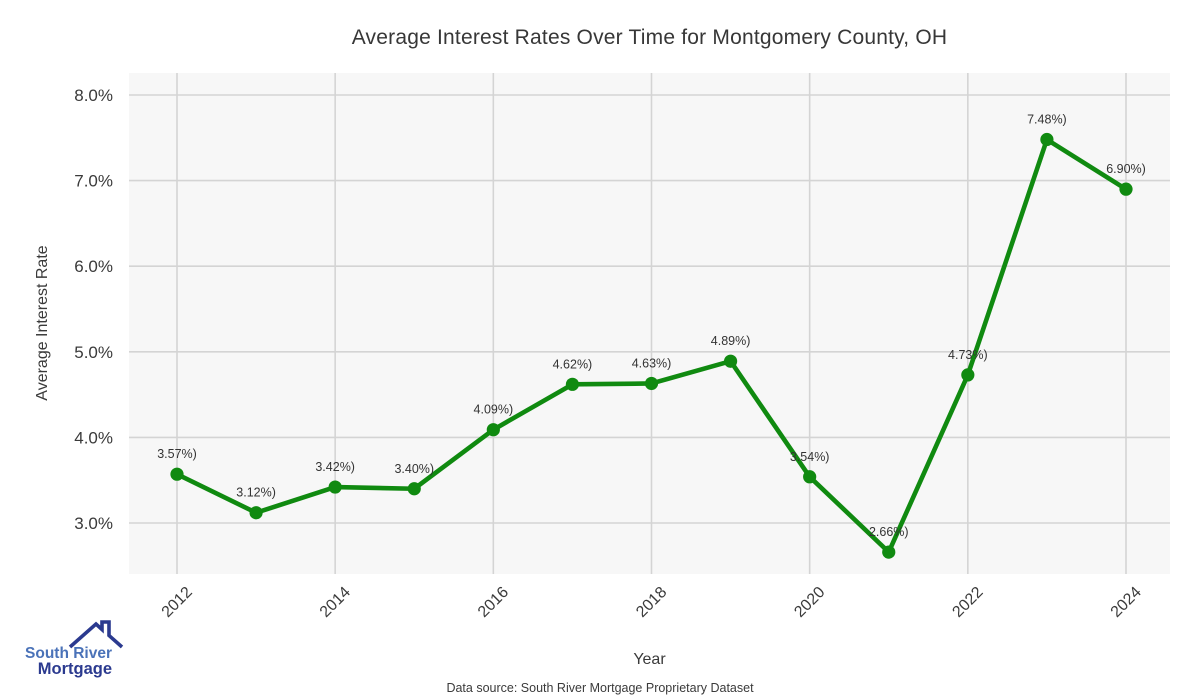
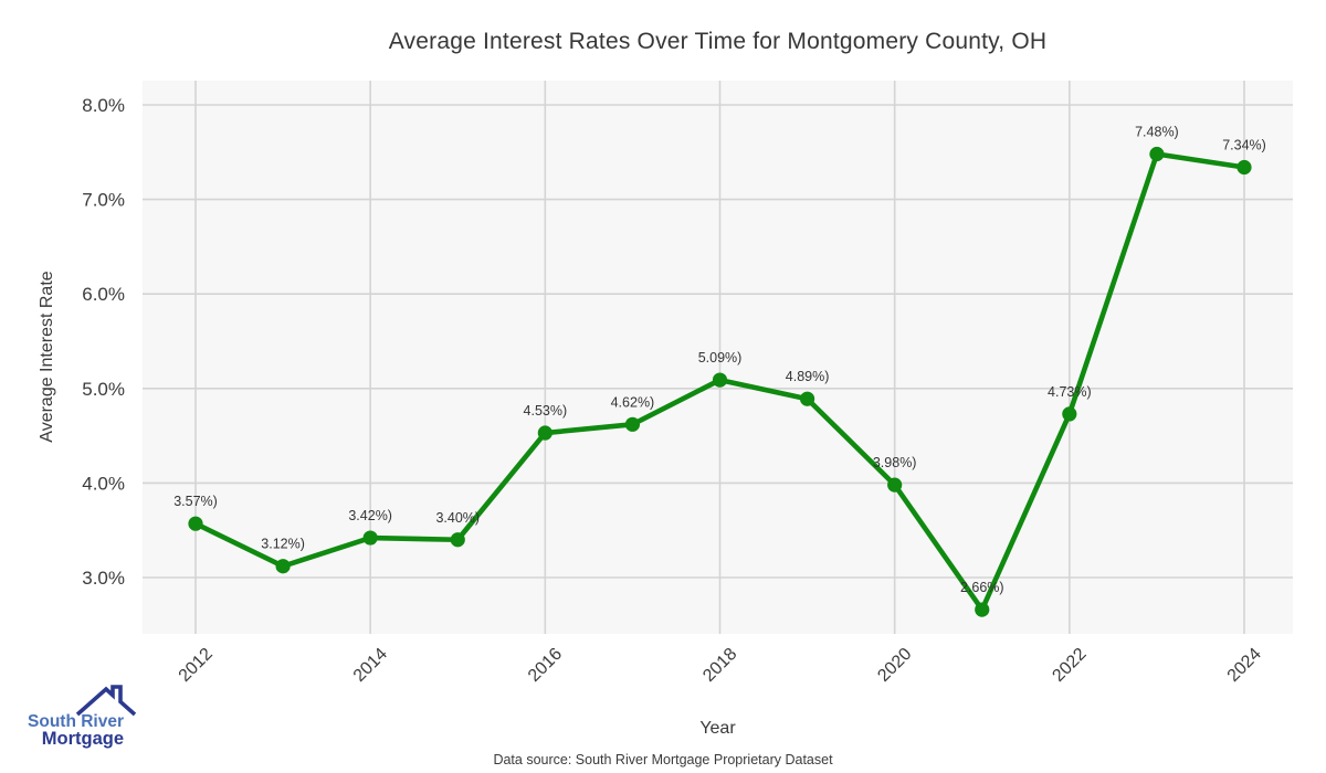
2016: 4.09% -> 4.53%
2018: 4.63% -> 5.09%
2020: 3.54% -> 3.98%
2024: 6.90% -> 7.34%
